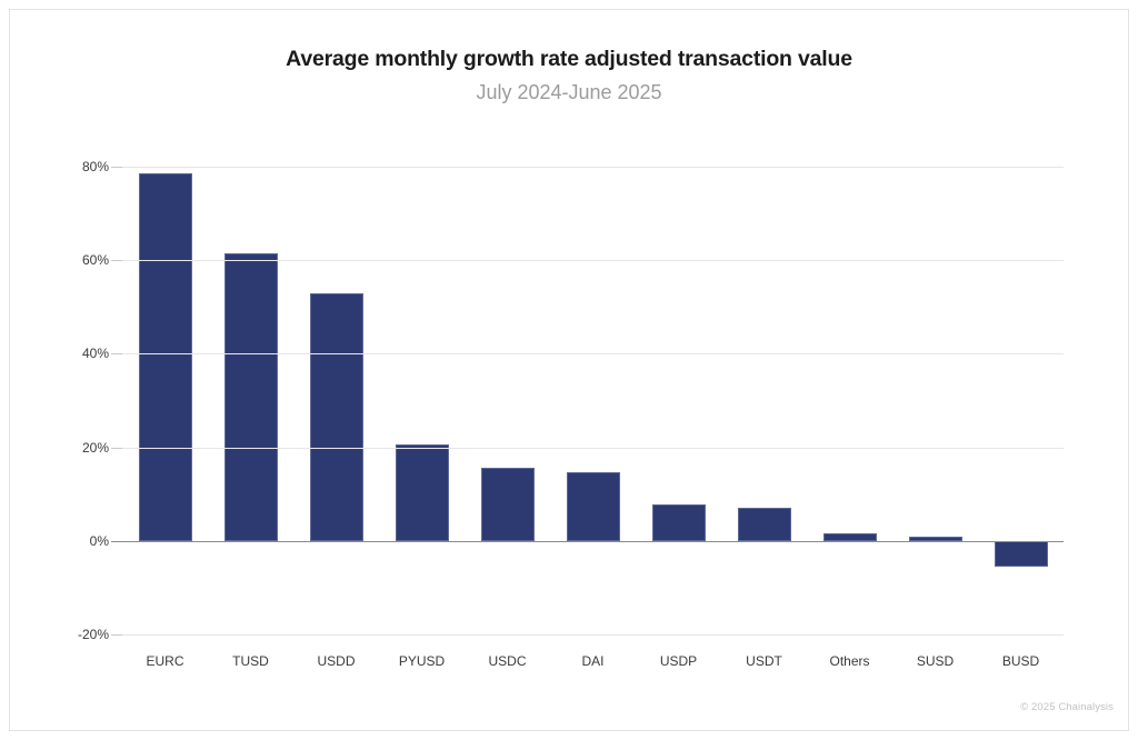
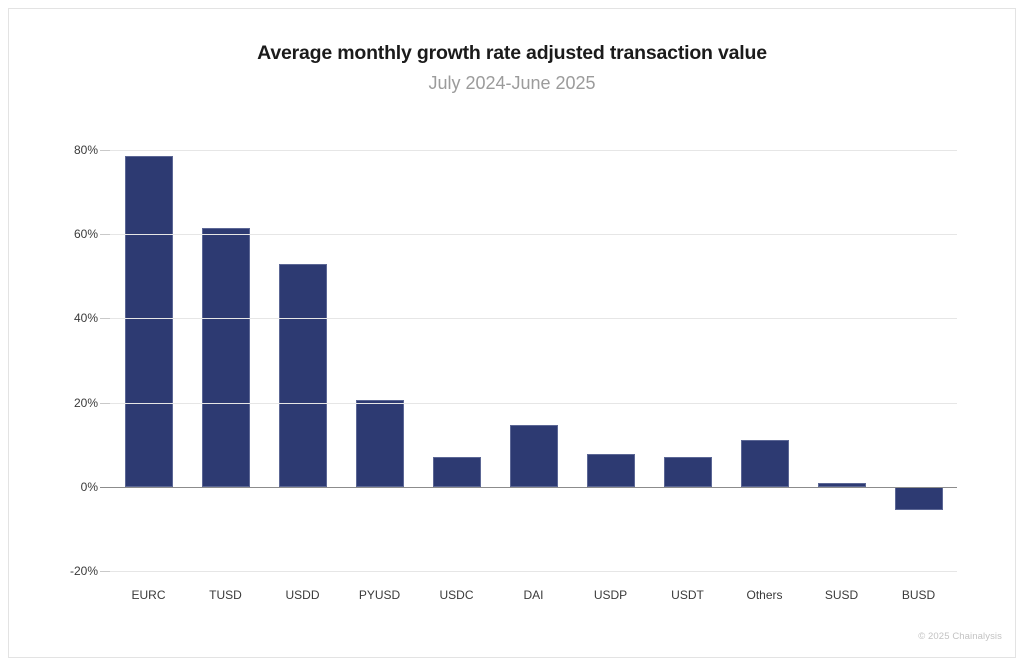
USDC: 16% -> 7%
Others: 2% -> 11%
